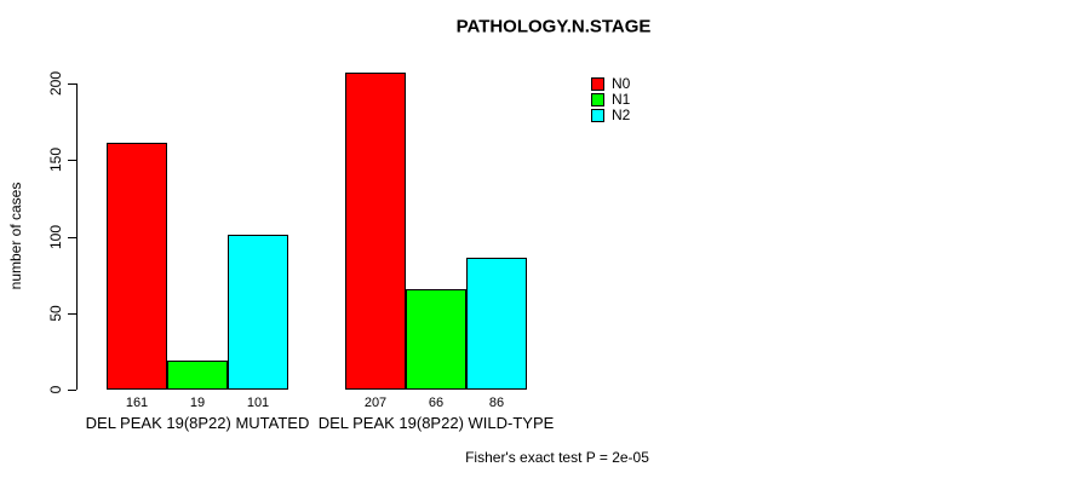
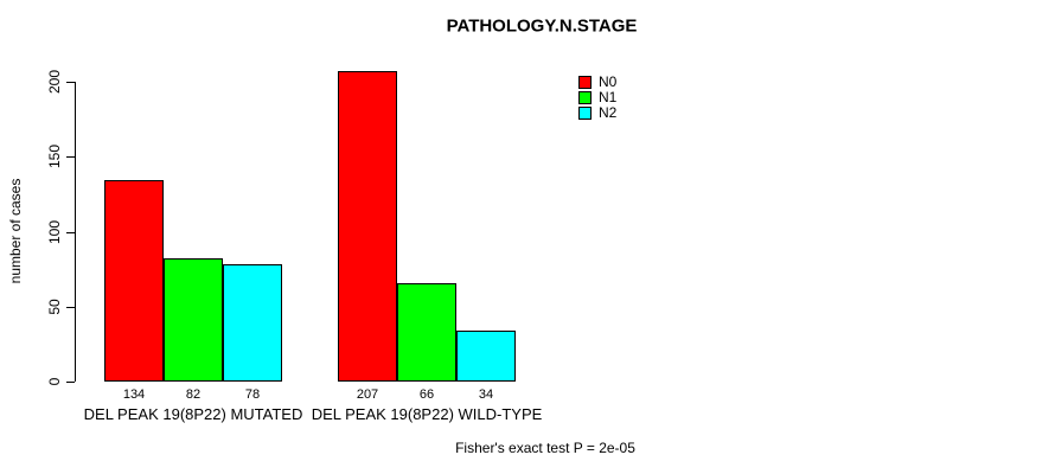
N0/DEL PEAK 19(8P22) MUTATED: 161 -> 134
N1/DEL PEAK 19(8P22) MUTATED: 19 -> 82
N2/DEL PEAK 19(8P22) MUTATED: 101 -> 78
N2/DEL PEAK 19(8P22) WILD-TYPE: 86 -> 34
